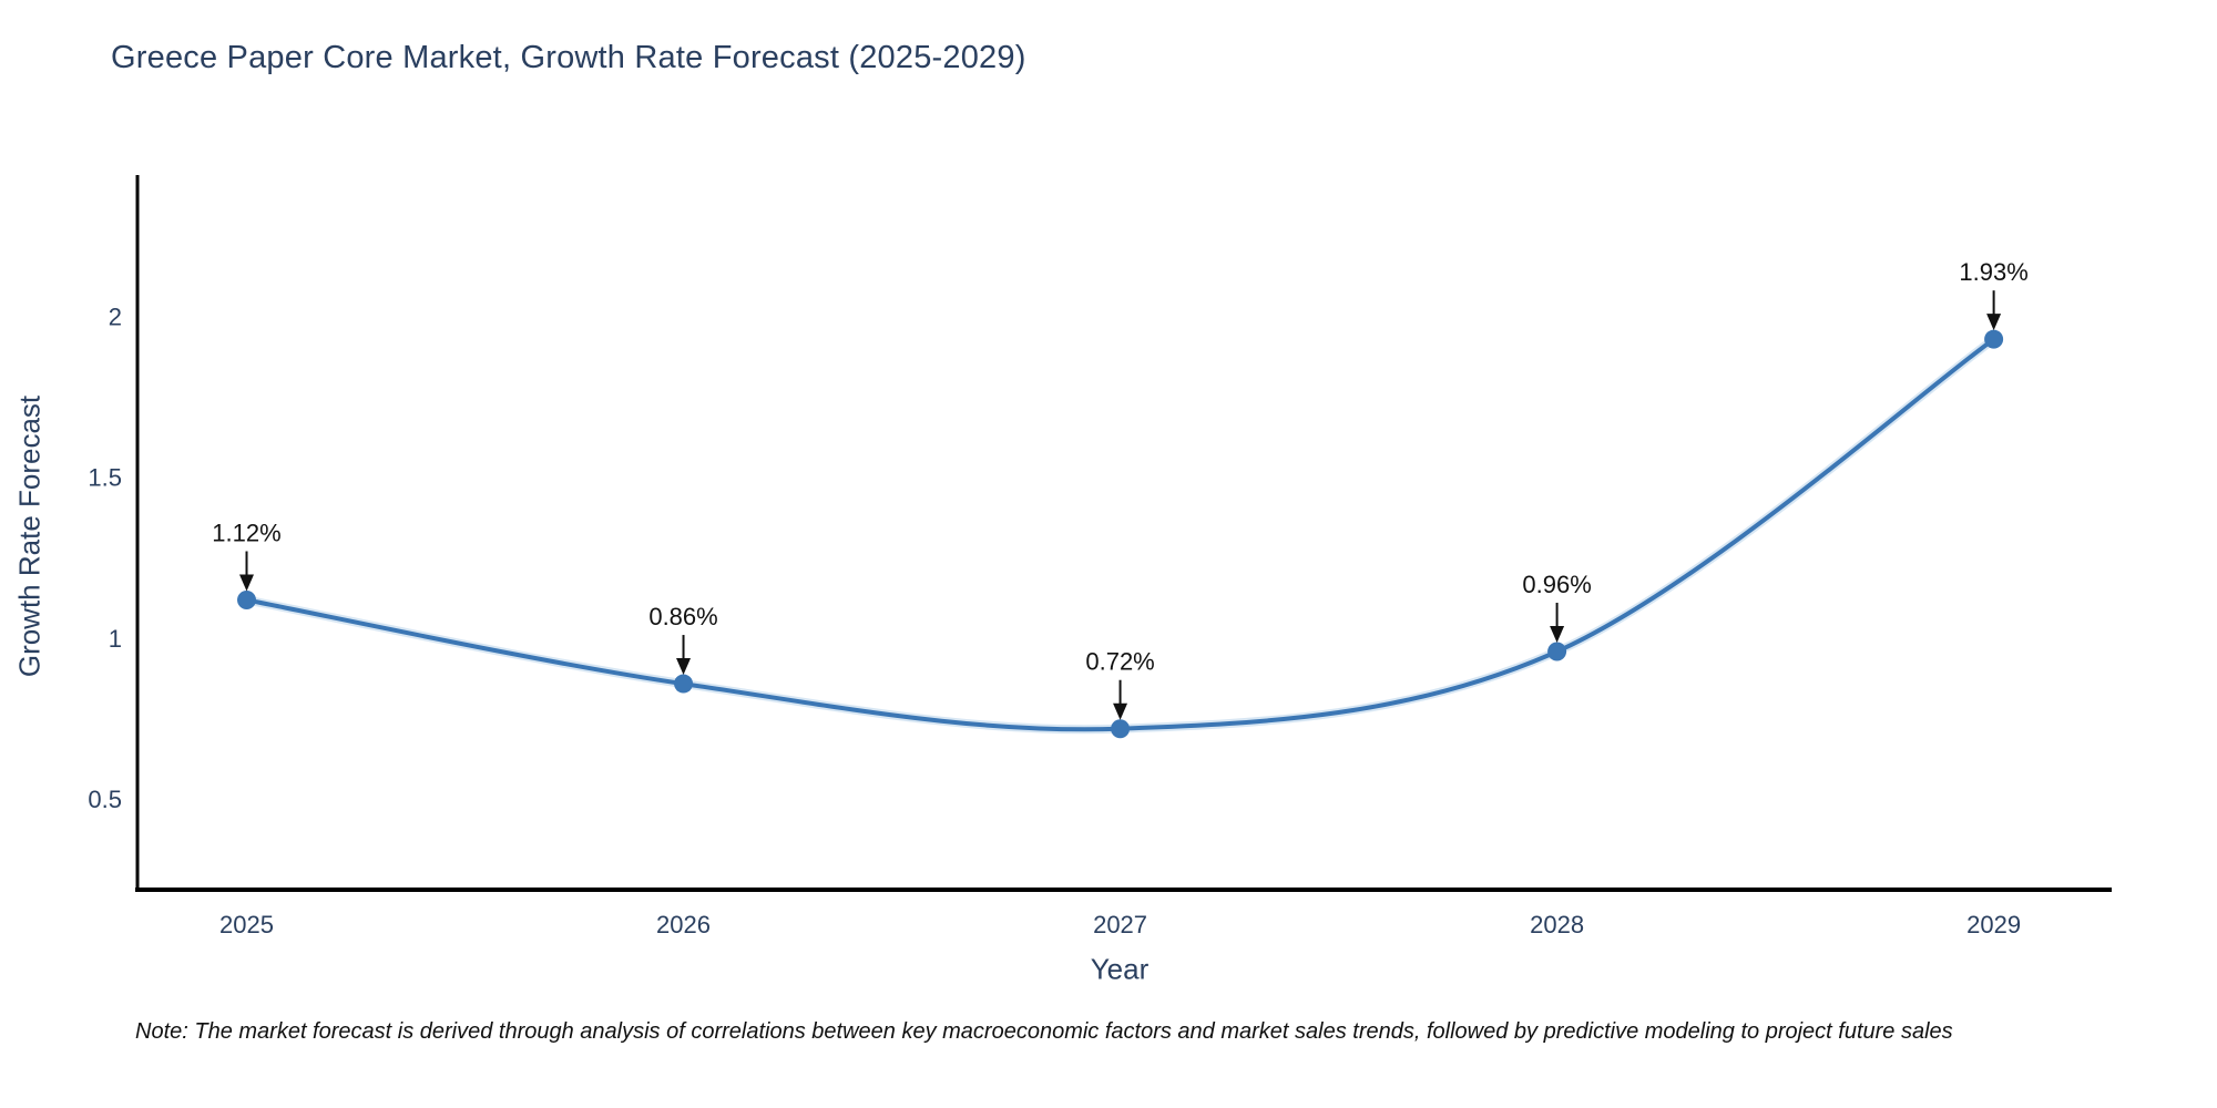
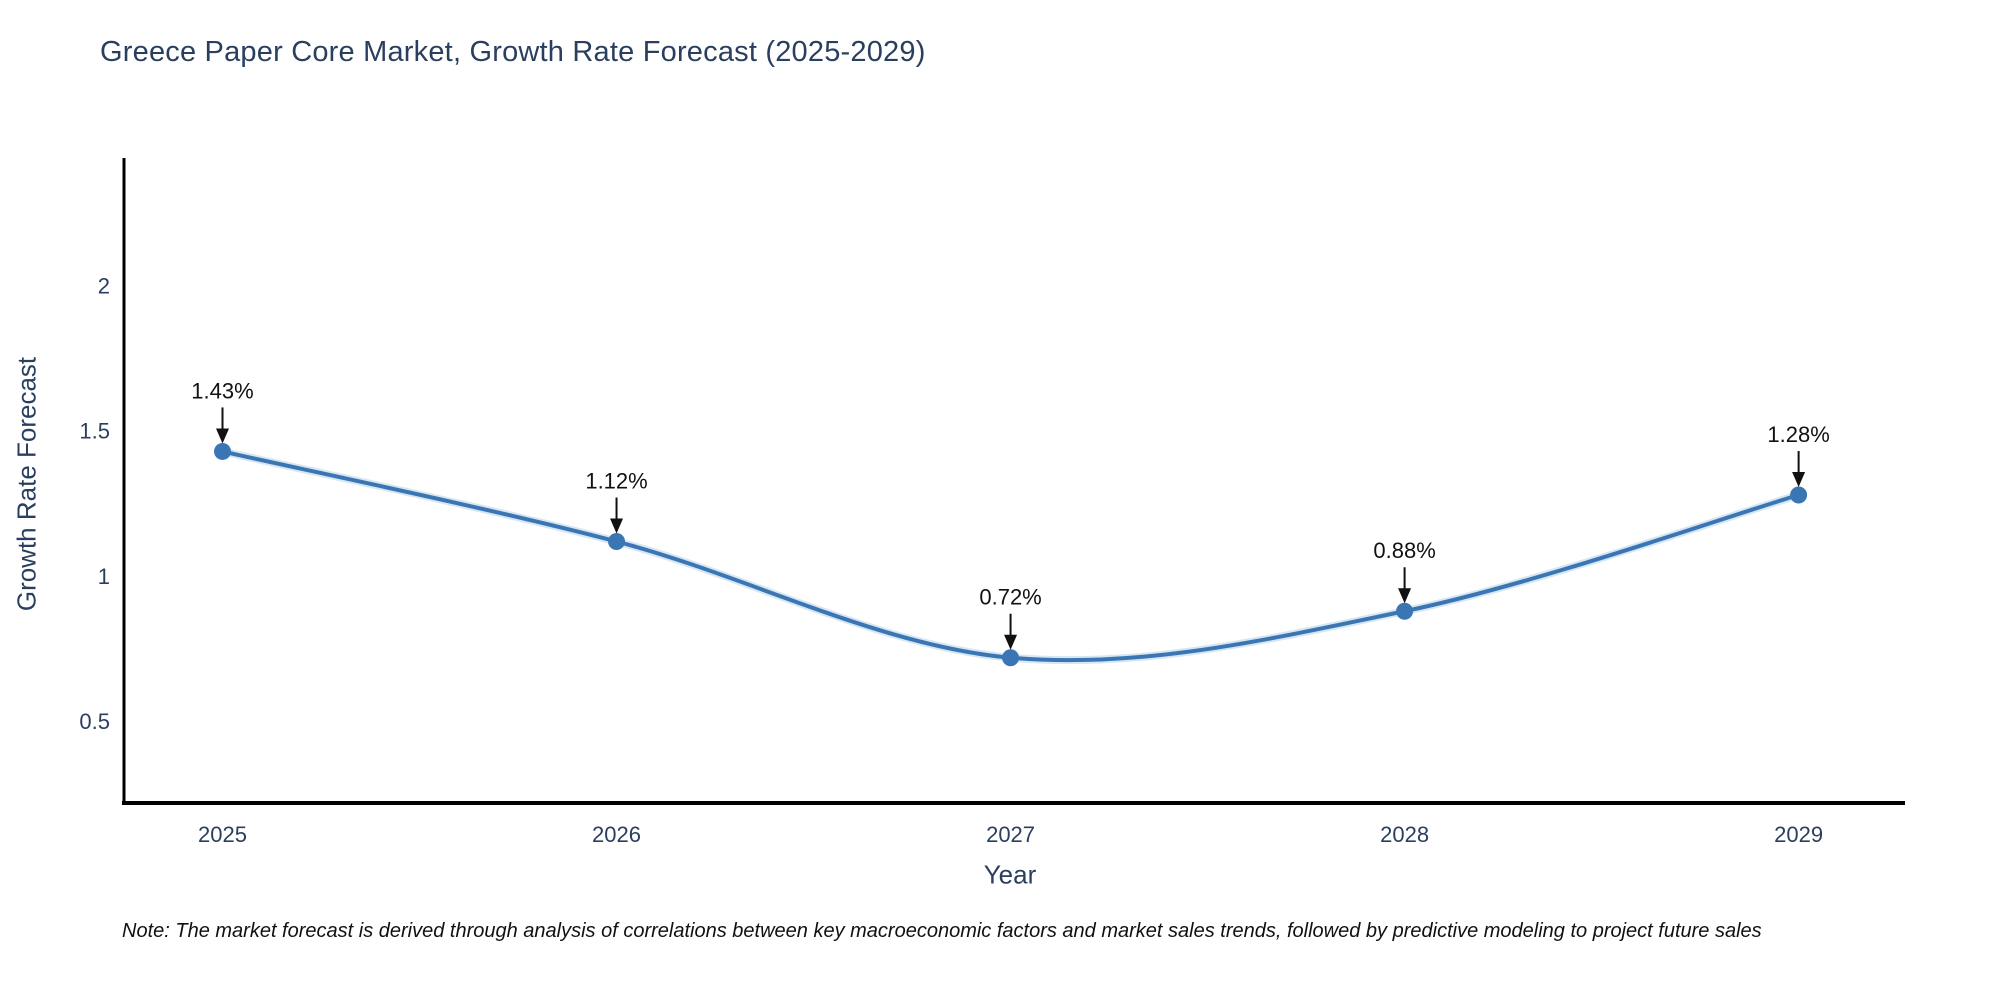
2025: 1.12% -> 1.43%
2026: 0.86% -> 1.12%
2028: 0.96% -> 0.88%
2029: 1.93% -> 1.28%
